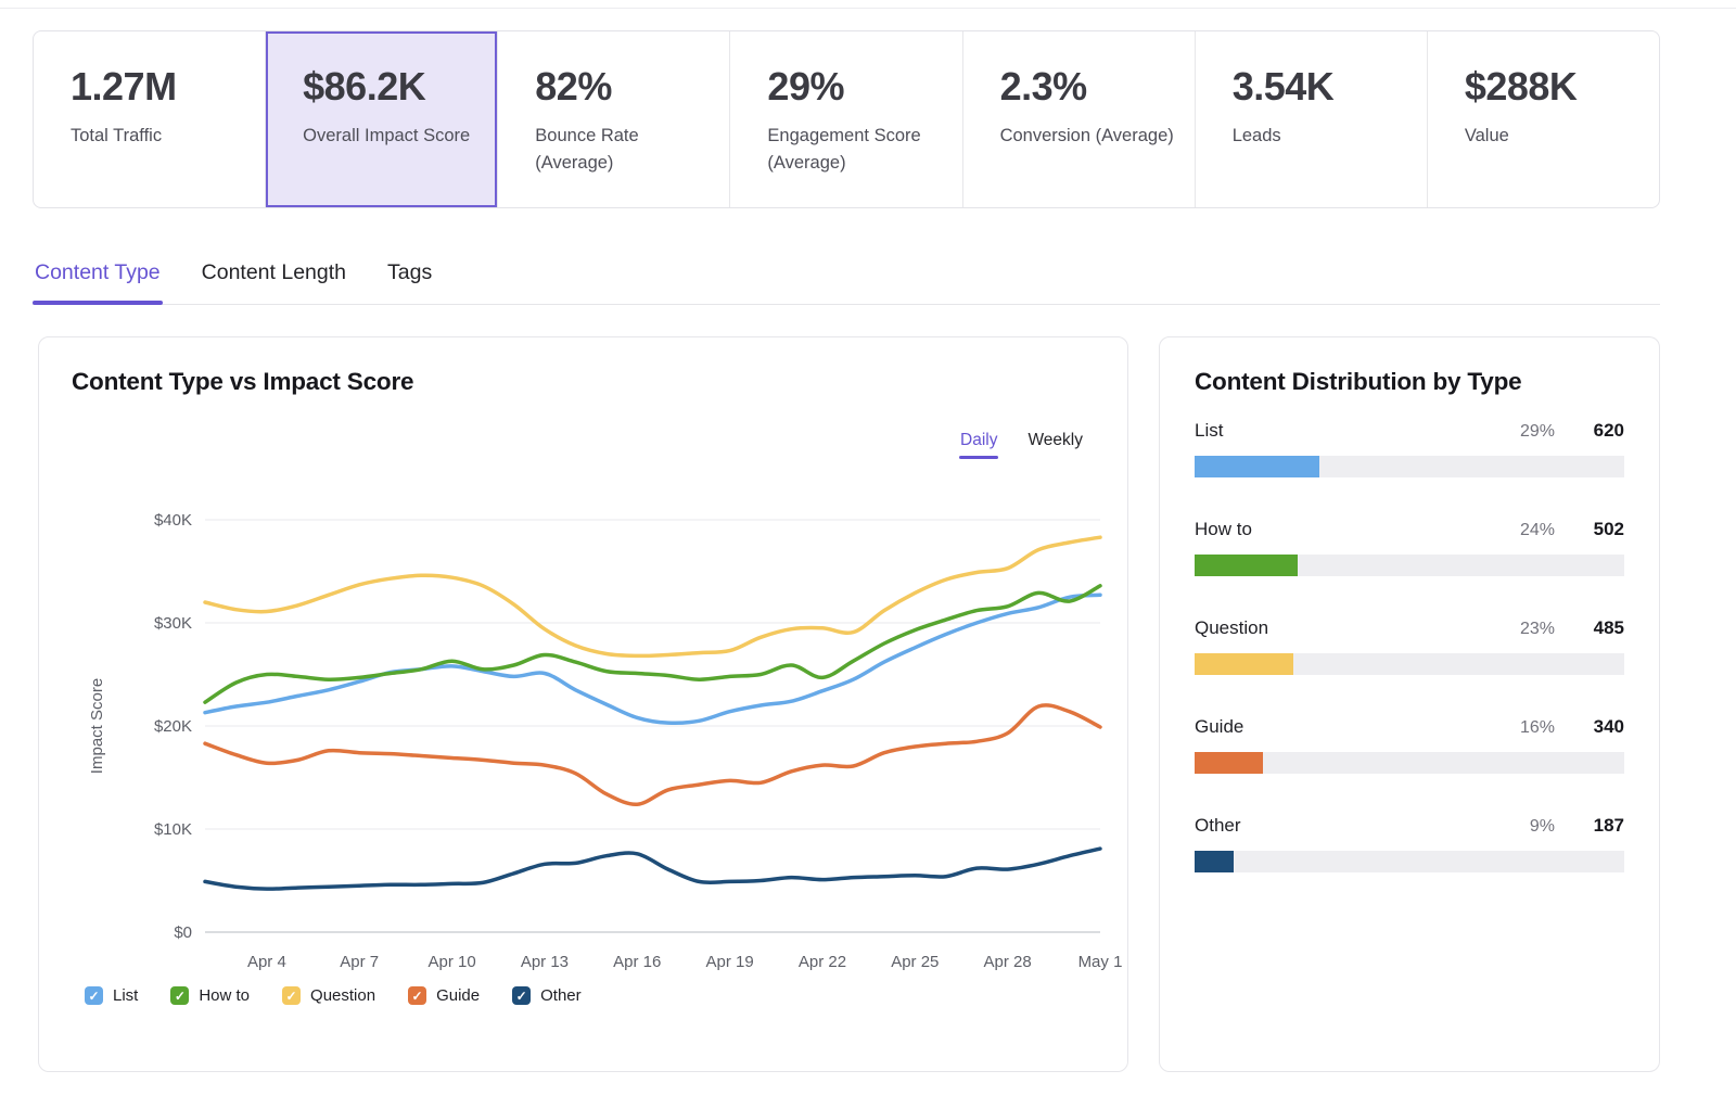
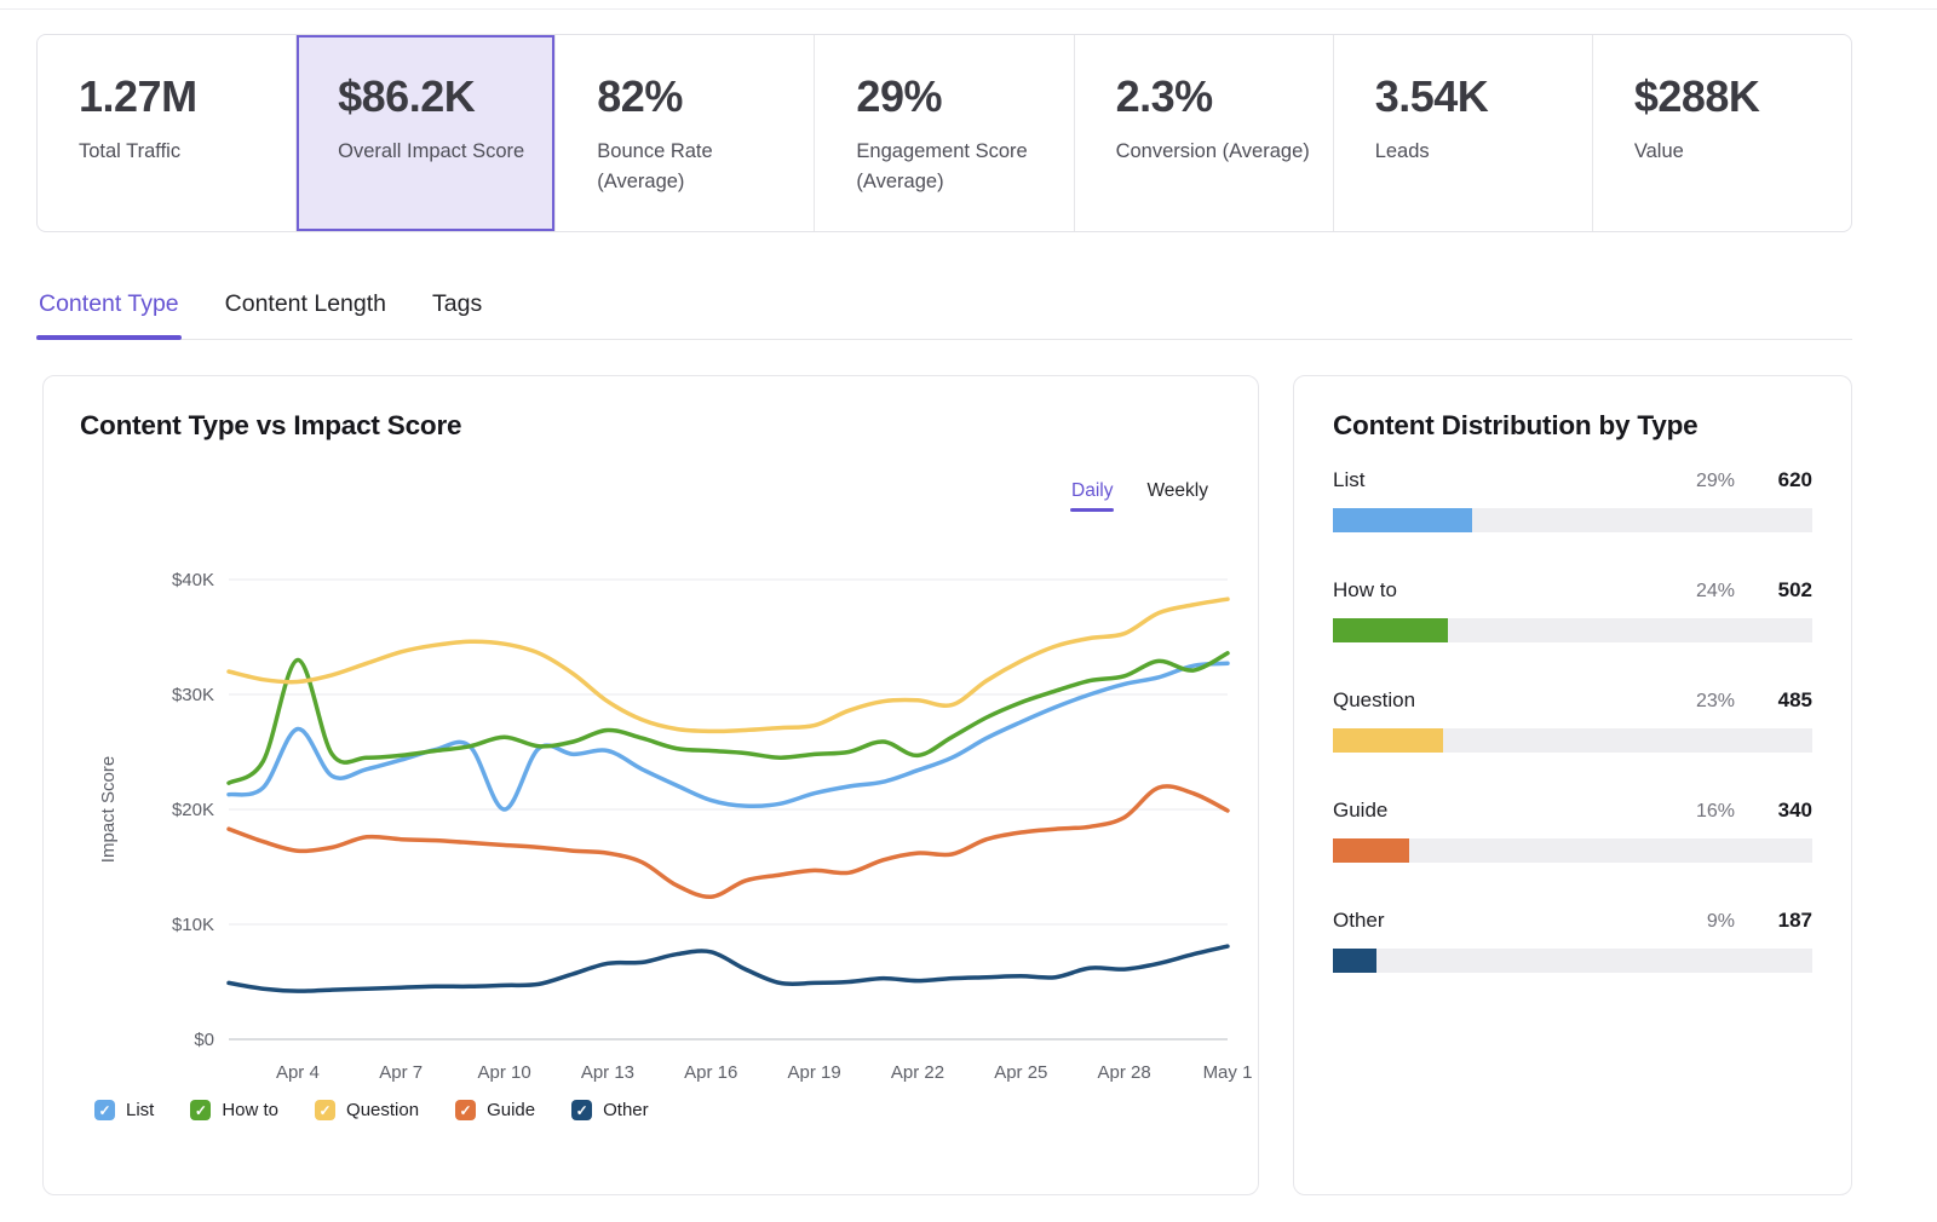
List/Apr 4: $22K -> $27K
How to/Apr 4: $25K -> $33K
List/Apr 10: $26K -> $20K
